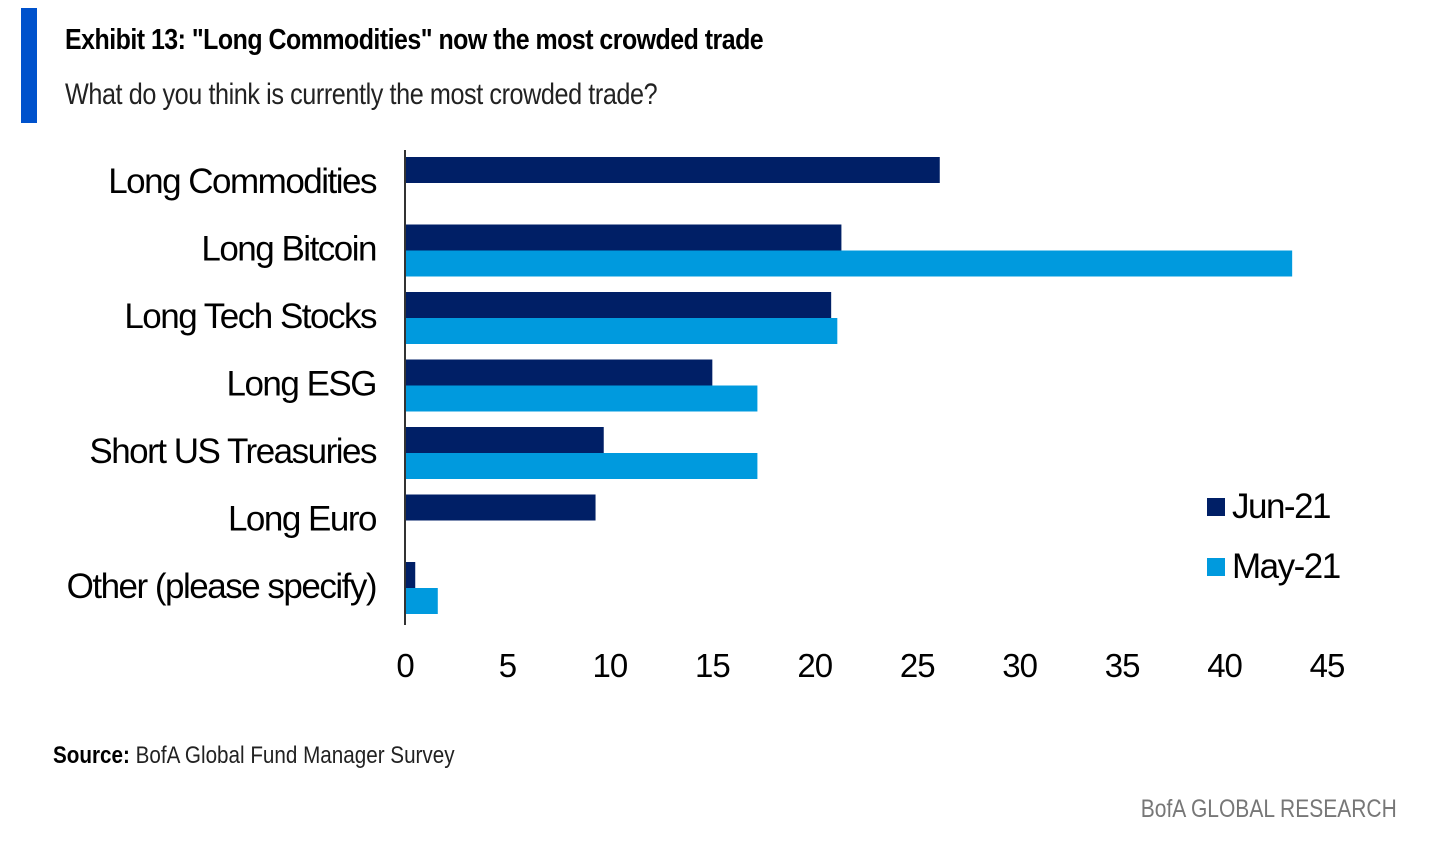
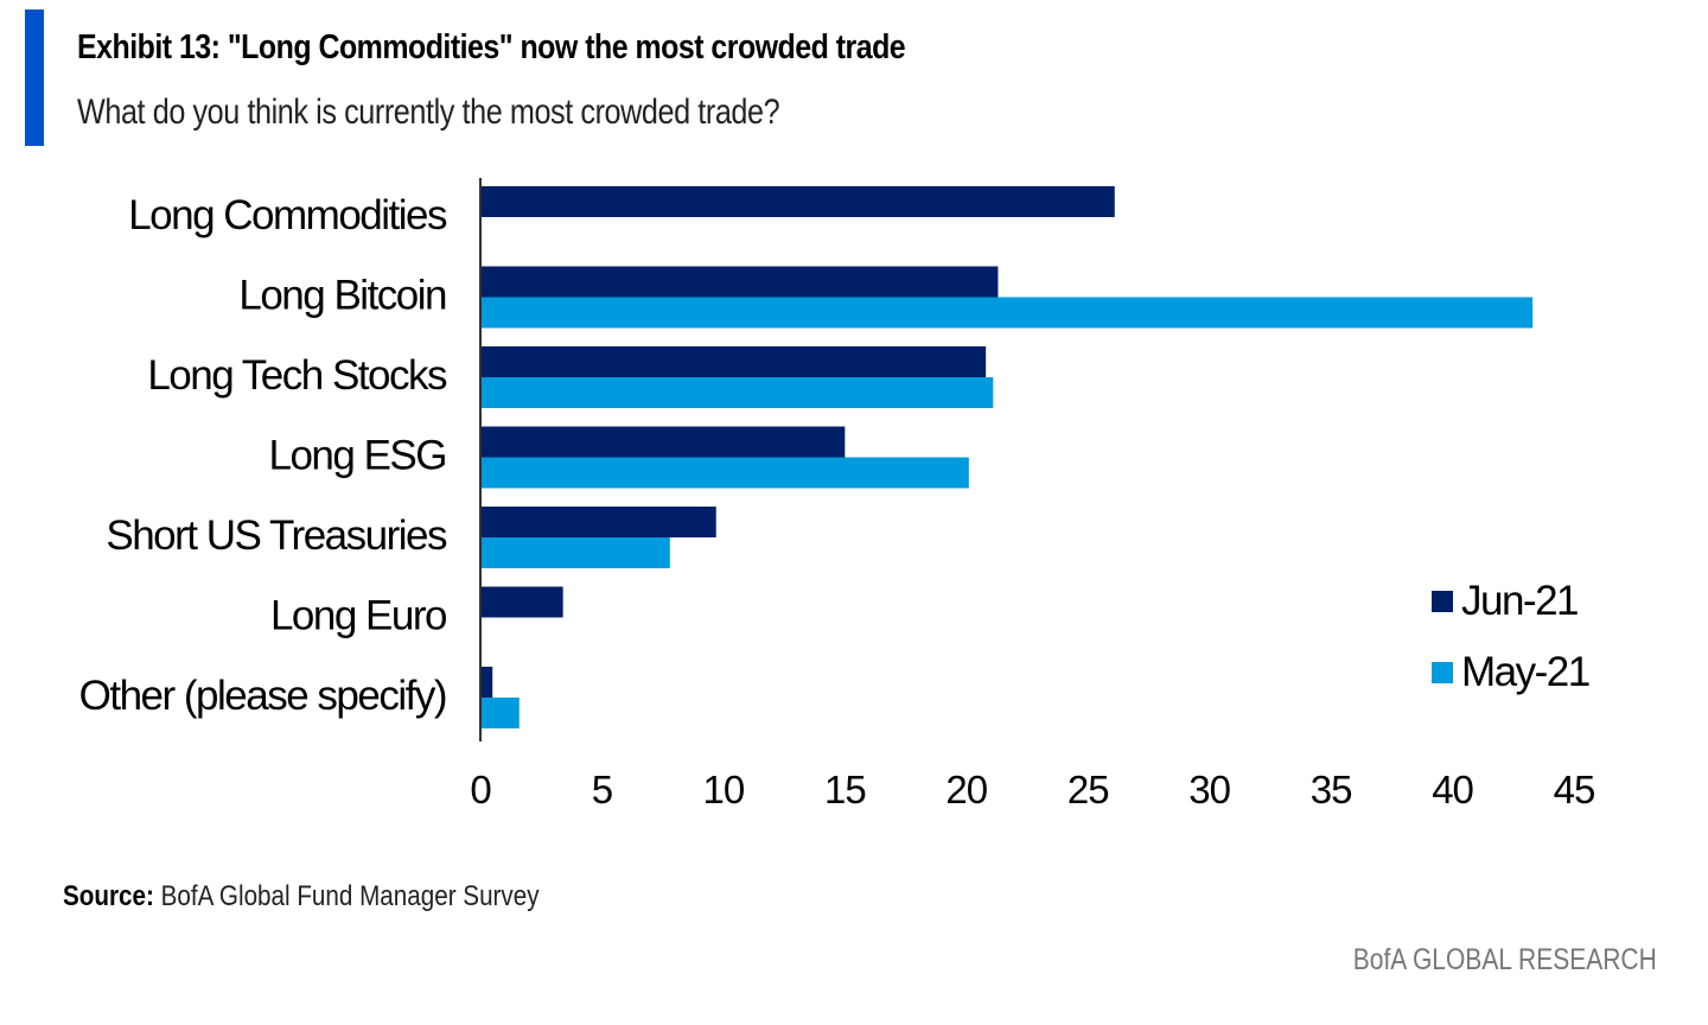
May-21/Long ESG: 17.2 -> 20.1
May-21/Short US Treasuries: 17.2 -> 7.8
Jun-21/Long Euro: 9.3 -> 3.4
